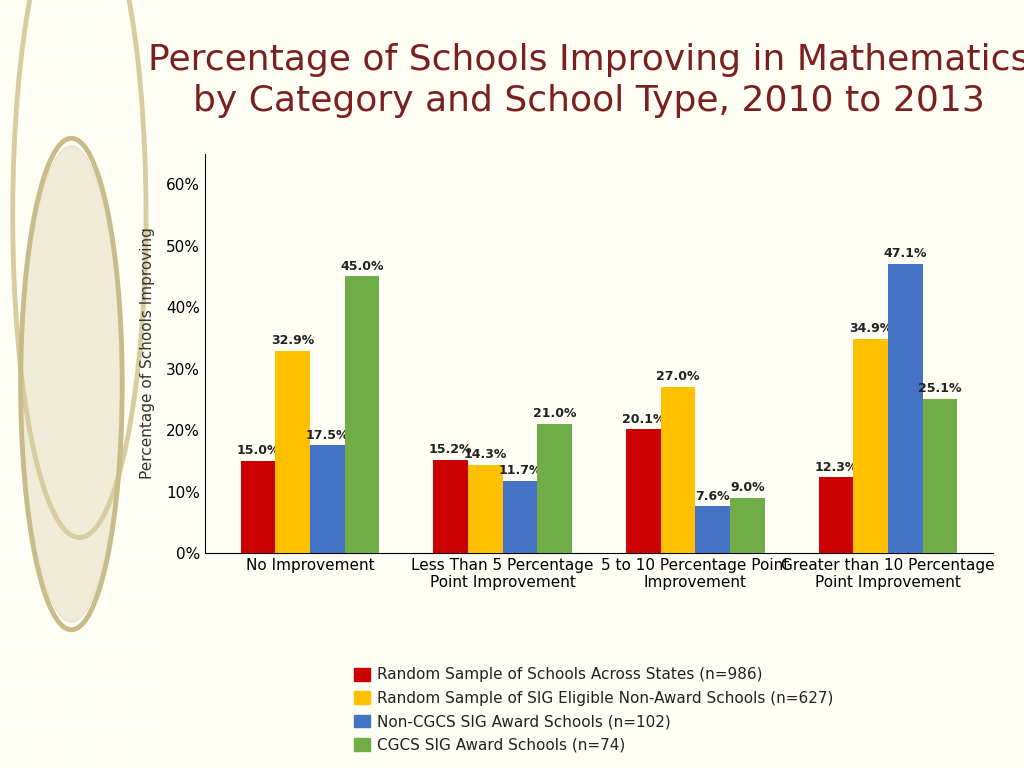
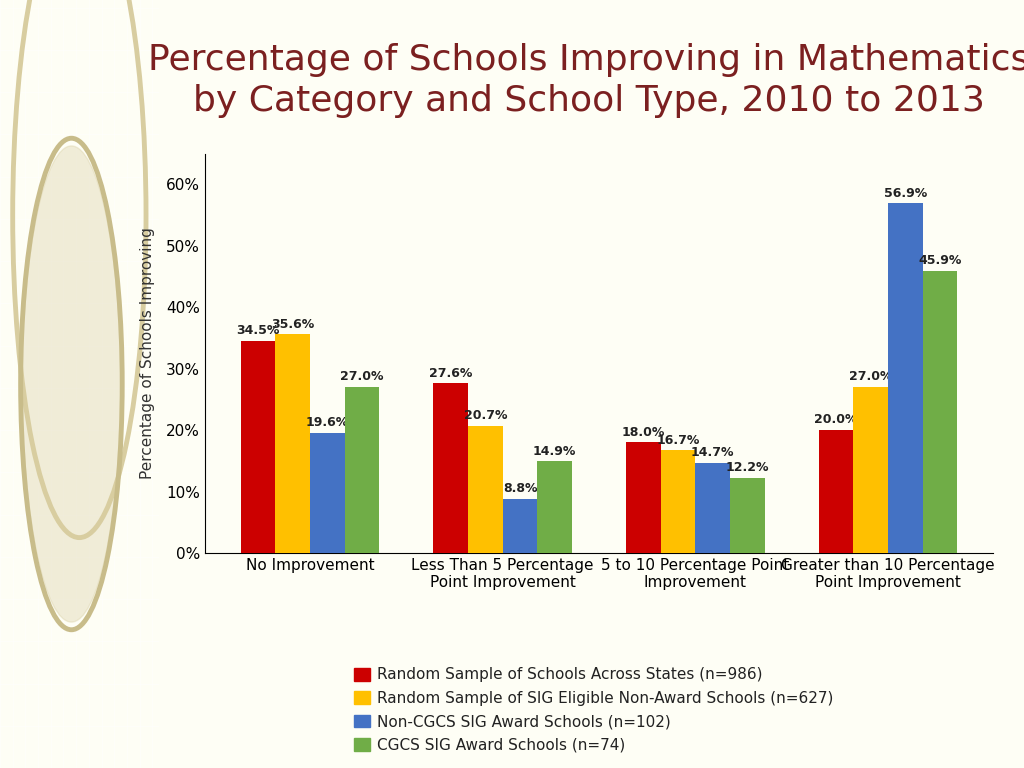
Random Sample of Schools Across States (n=986)/No Improvement: 15.0% -> 34.5%
Random Sample of SIG Eligible Non-Award Schools (n=627)/No Improvement: 32.9% -> 35.6%
Non-CGCS SIG Award Schools (n=102)/No Improvement: 17.5% -> 19.6%
CGCS SIG Award Schools (n=74)/No Improvement: 45.0% -> 27.0%
Random Sample of Schools Across States (n=986)/Less Than 5 Percentage Point Improvement: 15.2% -> 27.6%
Random Sample of SIG Eligible Non-Award Schools (n=627)/Less Than 5 Percentage Point Improvement: 14.3% -> 20.7%
Non-CGCS SIG Award Schools (n=102)/Less Than 5 Percentage Point Improvement: 11.7% -> 8.8%
CGCS SIG Award Schools (n=74)/Less Than 5 Percentage Point Improvement: 21.0% -> 14.9%
Random Sample of Schools Across States (n=986)/5 to 10 Percentage Point Improvement: 20.1% -> 18.0%
Random Sample of SIG Eligible Non-Award Schools (n=627)/5 to 10 Percentage Point Improvement: 27.0% -> 16.7%
Non-CGCS SIG Award Schools (n=102)/5 to 10 Percentage Point Improvement: 7.6% -> 14.7%
CGCS SIG Award Schools (n=74)/5 to 10 Percentage Point Improvement: 9.0% -> 12.2%
Random Sample of Schools Across States (n=986)/Greater than 10 Percentage Point Improvement: 12.3% -> 20.0%
Random Sample of SIG Eligible Non-Award Schools (n=627)/Greater than 10 Percentage Point Improvement: 34.9% -> 27.0%
Non-CGCS SIG Award Schools (n=102)/Greater than 10 Percentage Point Improvement: 47.1% -> 56.9%
CGCS SIG Award Schools (n=74)/Greater than 10 Percentage Point Improvement: 25.1% -> 45.9%
